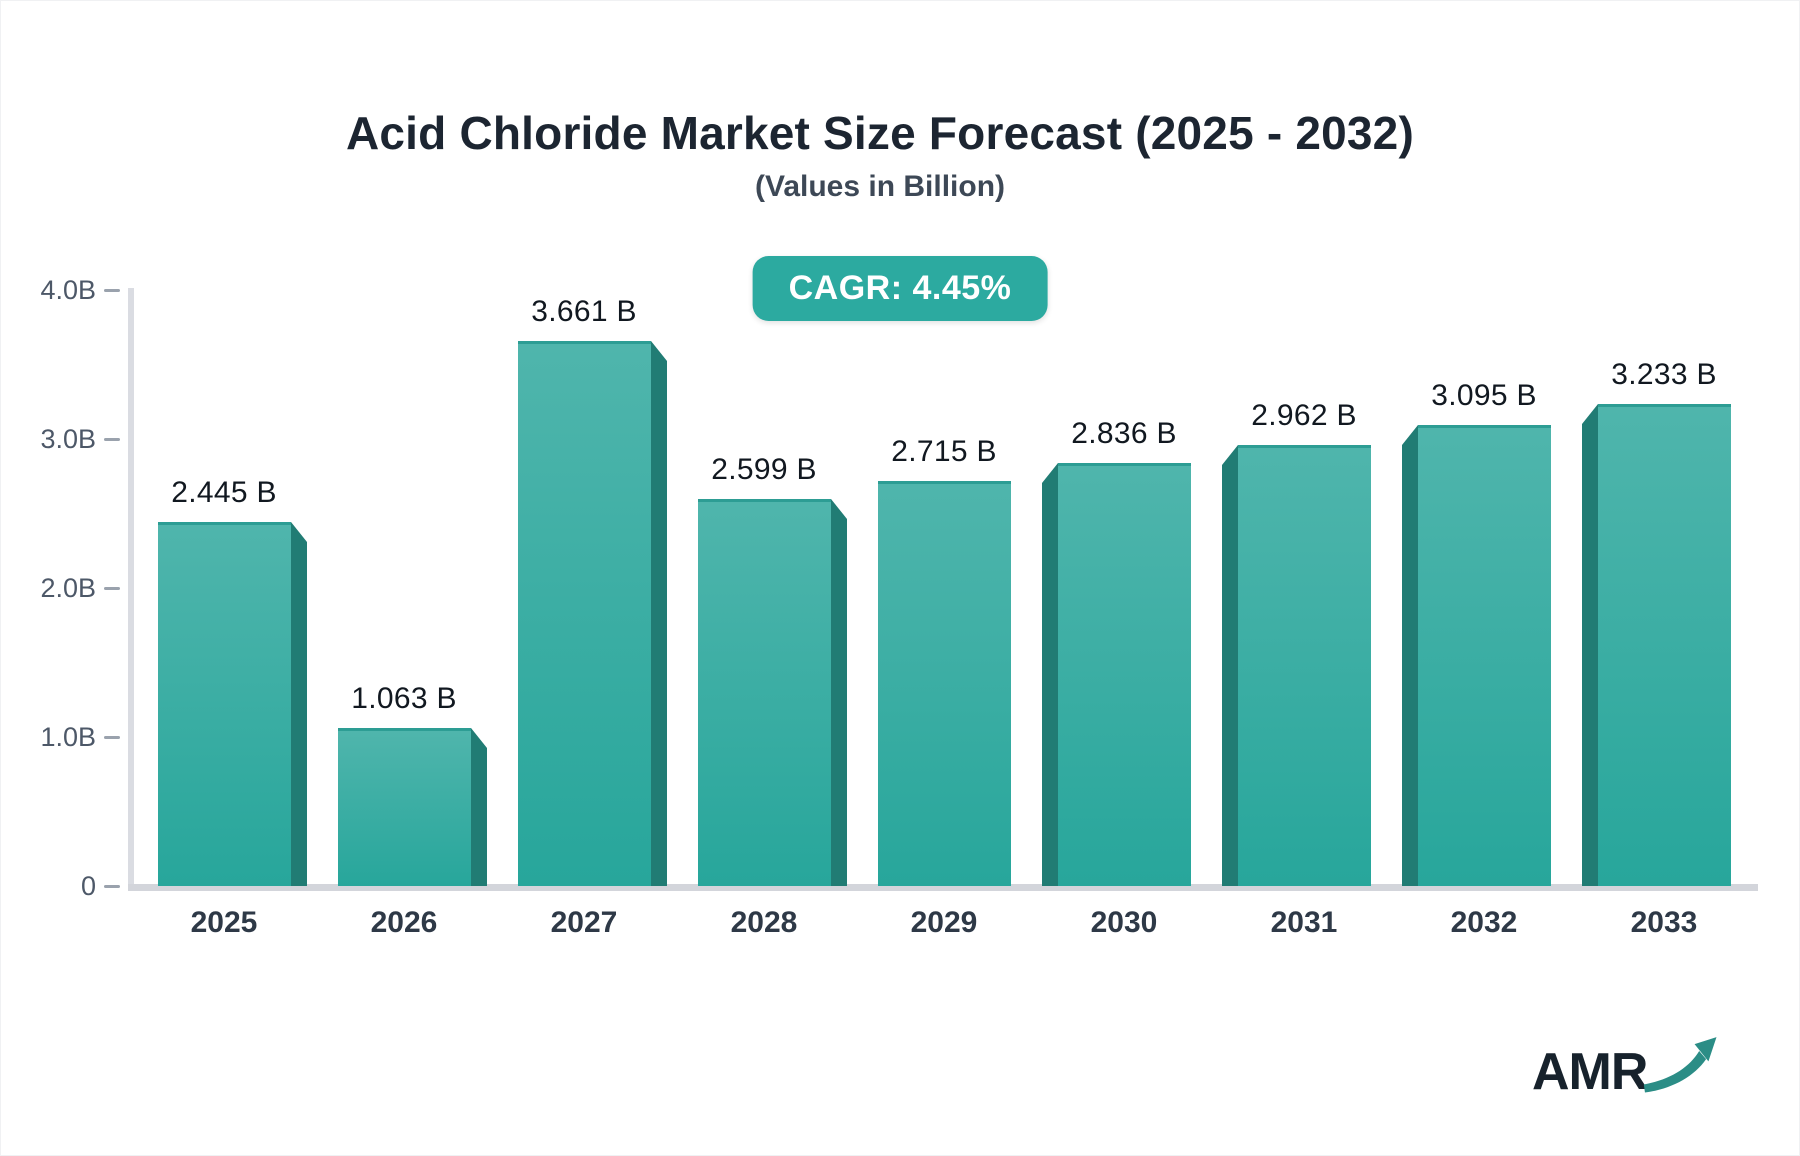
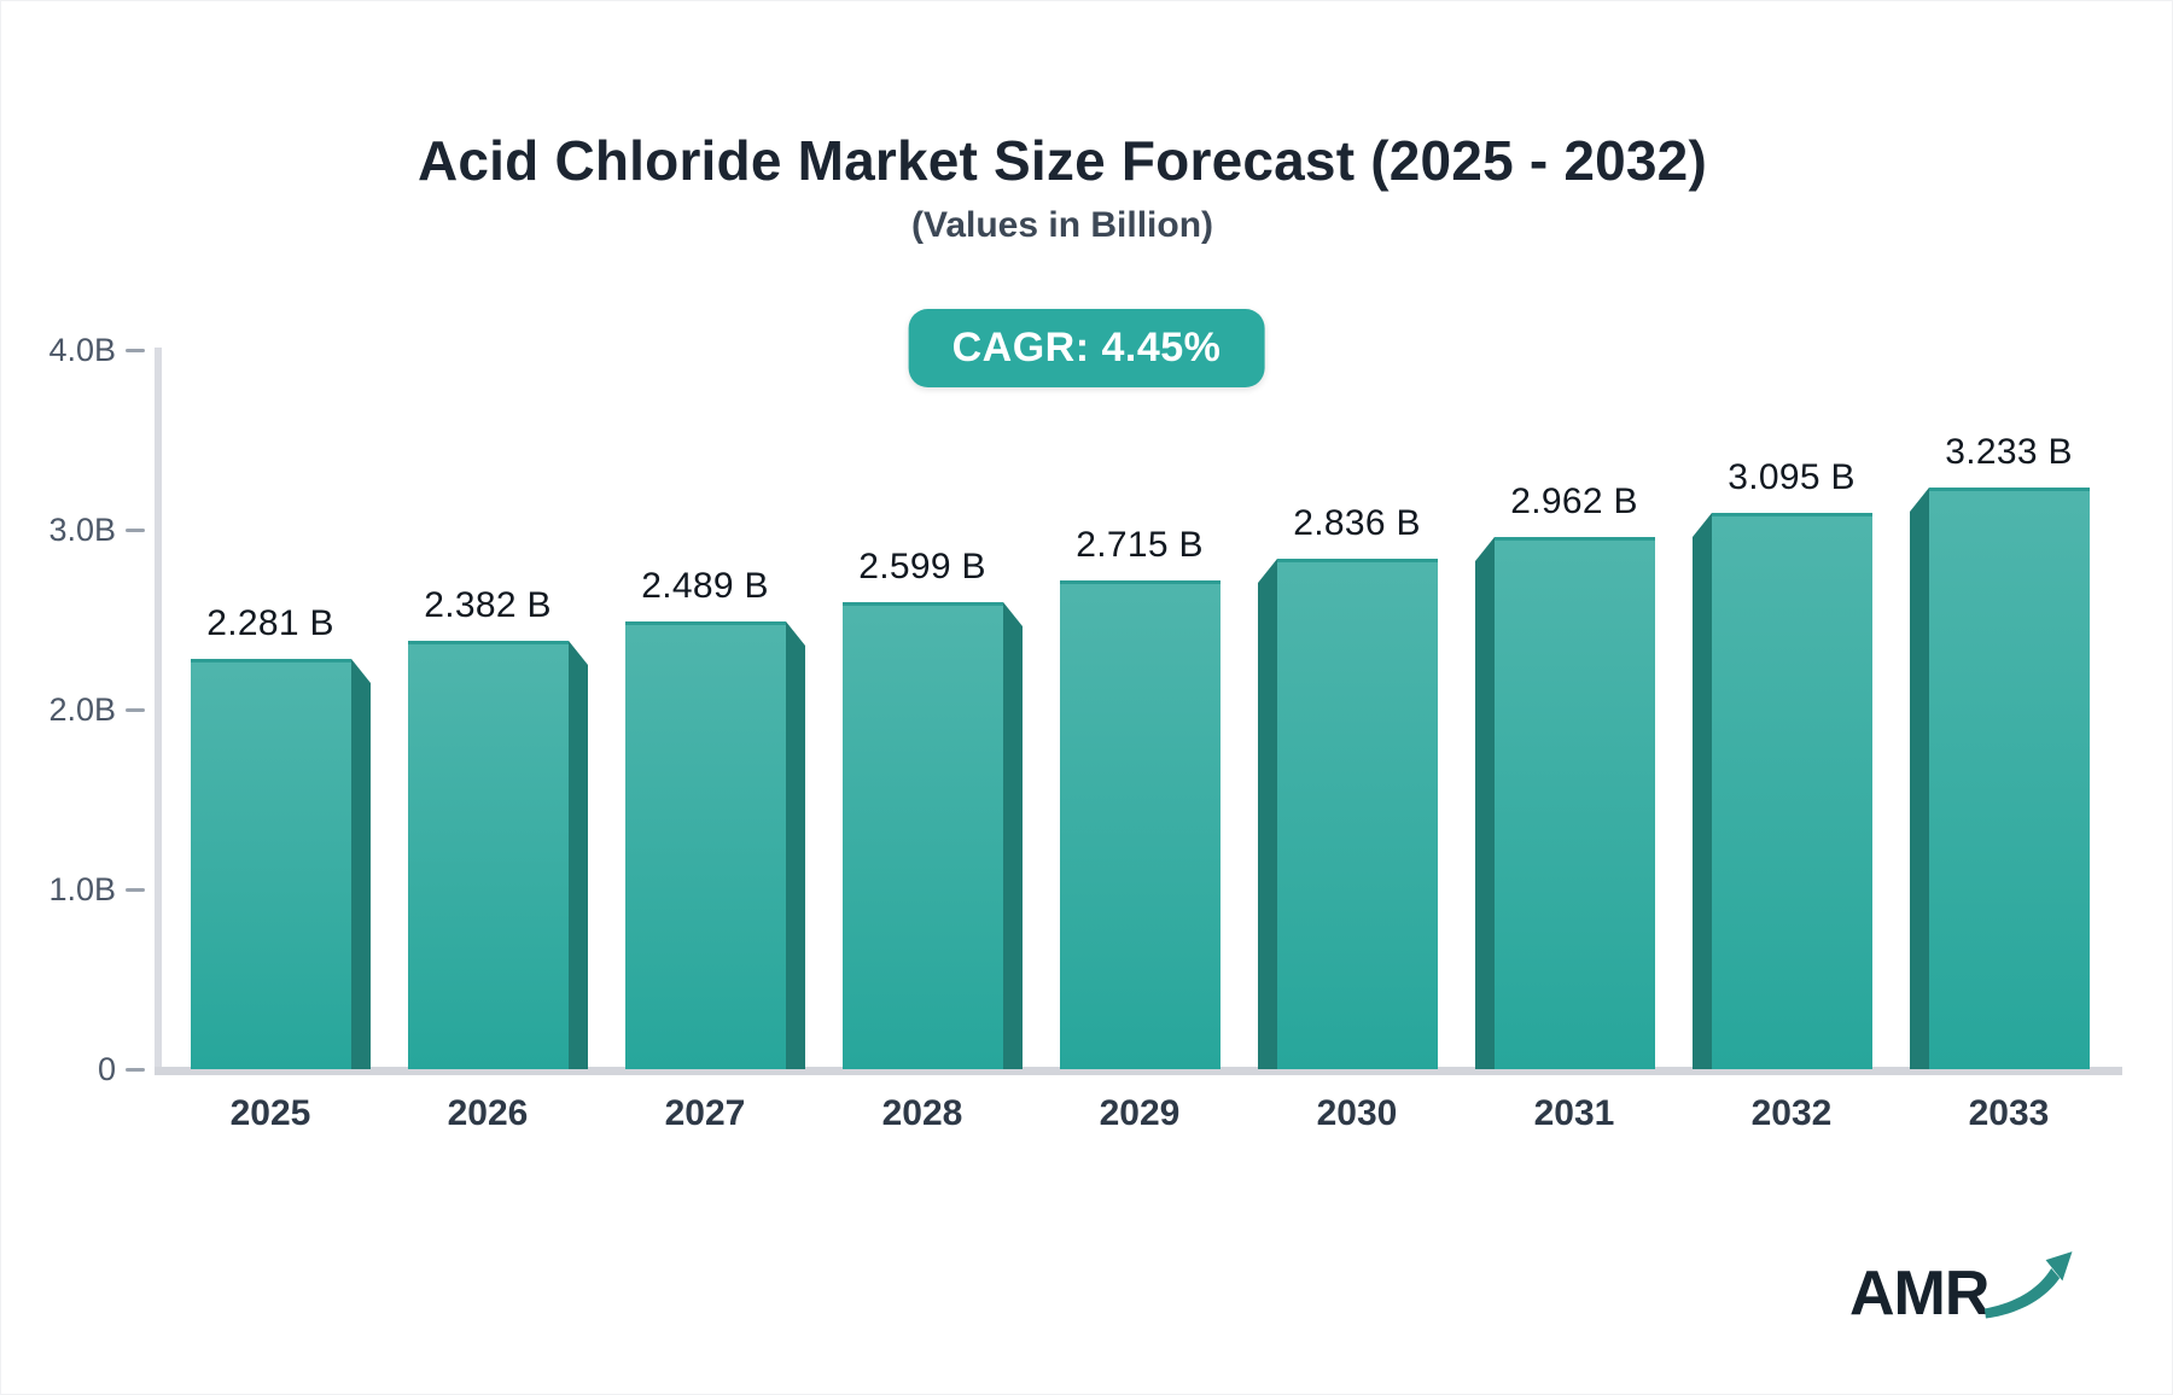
2025: 2.445 -> 2.281
2026: 1.063 -> 2.382
2027: 3.661 -> 2.489
